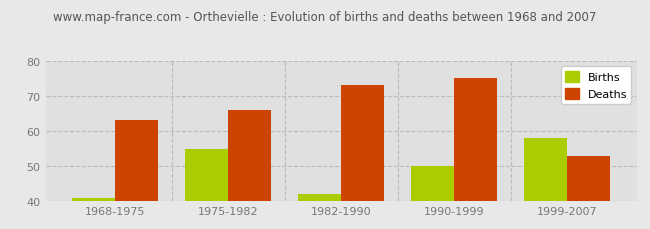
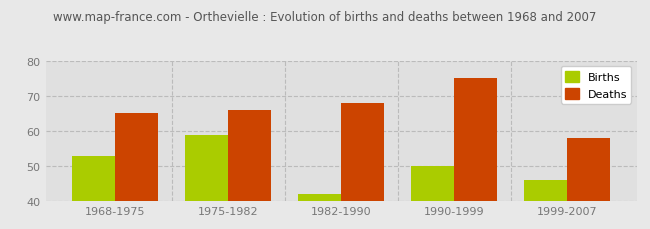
Births/1968-1975: 41 -> 53
Deaths/1968-1975: 63 -> 65
Births/1975-1982: 55 -> 59
Deaths/1982-1990: 73 -> 68
Births/1999-2007: 58 -> 46
Deaths/1999-2007: 53 -> 58
